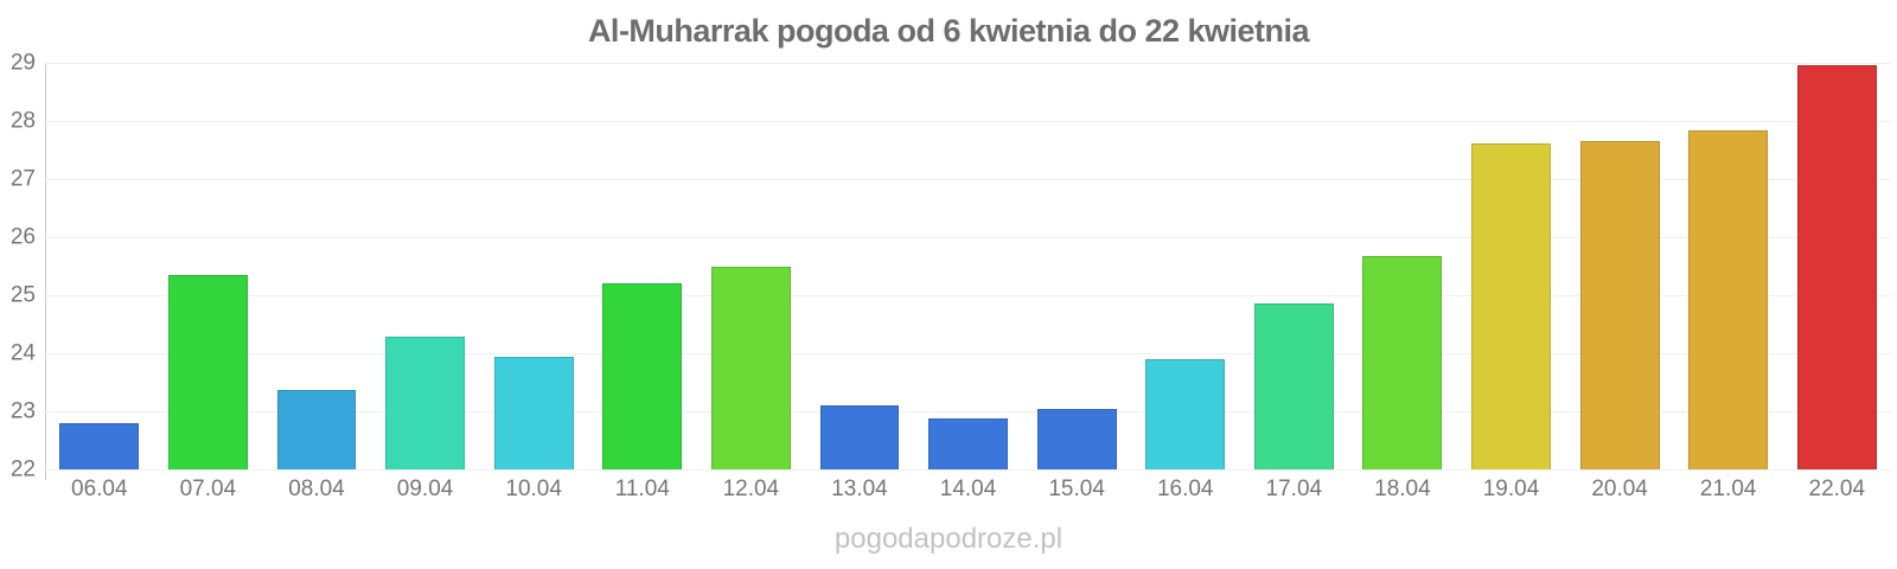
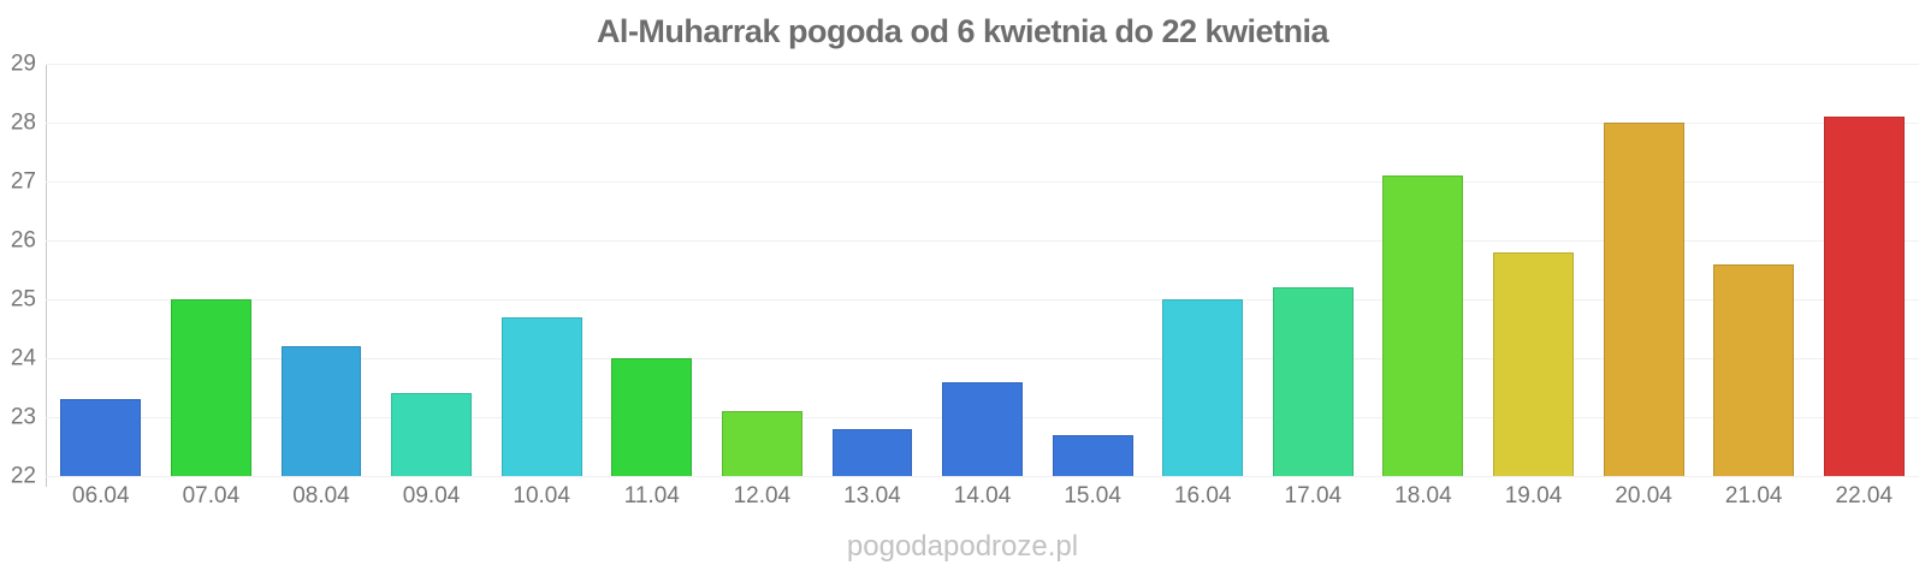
06.04: 22.8 -> 23.3
07.04: 25.3 -> 25.0
08.04: 23.4 -> 24.2
09.04: 24.3 -> 23.4
10.04: 23.9 -> 24.7
11.04: 25.2 -> 24.0
12.04: 25.5 -> 23.1
13.04: 23.1 -> 22.8
14.04: 22.9 -> 23.6
15.04: 23.1 -> 22.7
16.04: 23.9 -> 25.0
17.04: 24.9 -> 25.2
18.04: 25.7 -> 27.1
19.04: 27.6 -> 25.8
20.04: 27.7 -> 28.0
21.04: 27.8 -> 25.6
22.04: 29.0 -> 28.1
